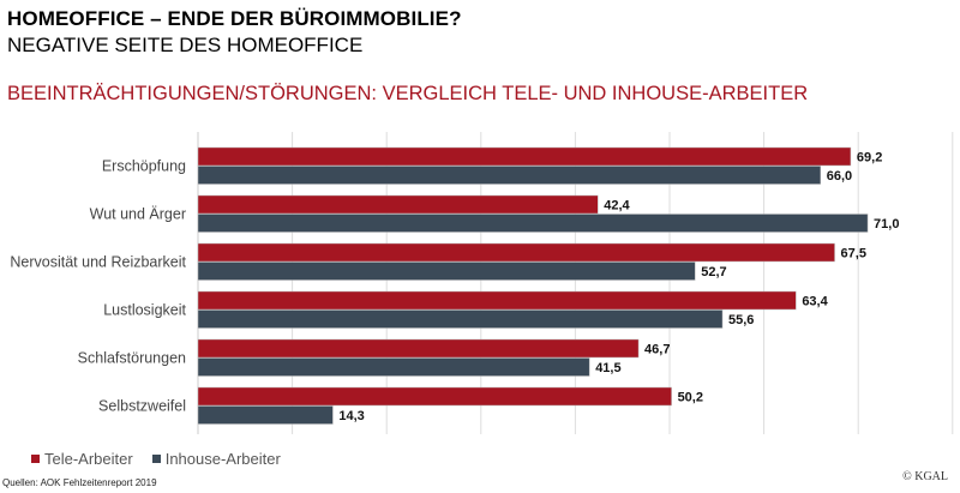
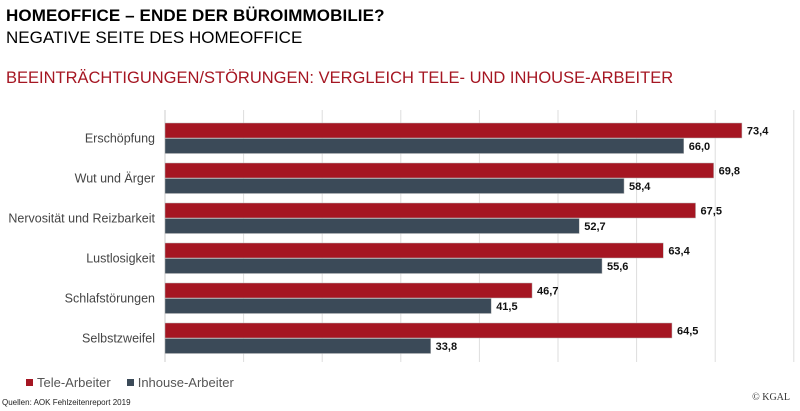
Tele-Arbeiter/Erschöpfung: 69,2 -> 73,4
Tele-Arbeiter/Wut und Ärger: 42,4 -> 69,8
Inhouse-Arbeiter/Wut und Ärger: 71,0 -> 58,4
Tele-Arbeiter/Selbstzweifel: 50,2 -> 64,5
Inhouse-Arbeiter/Selbstzweifel: 14,3 -> 33,8
